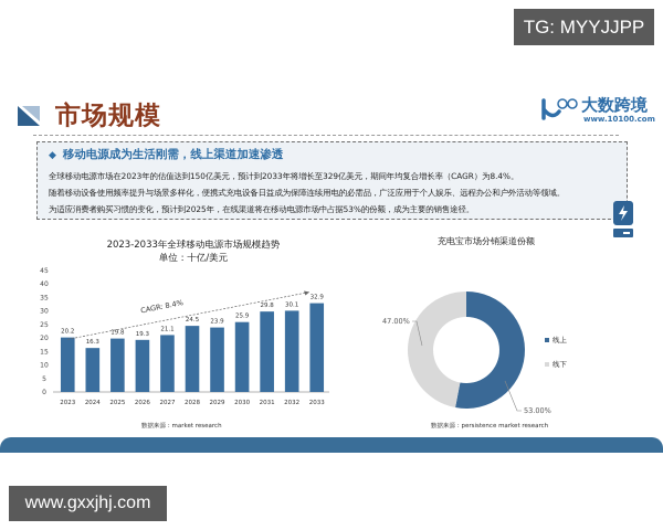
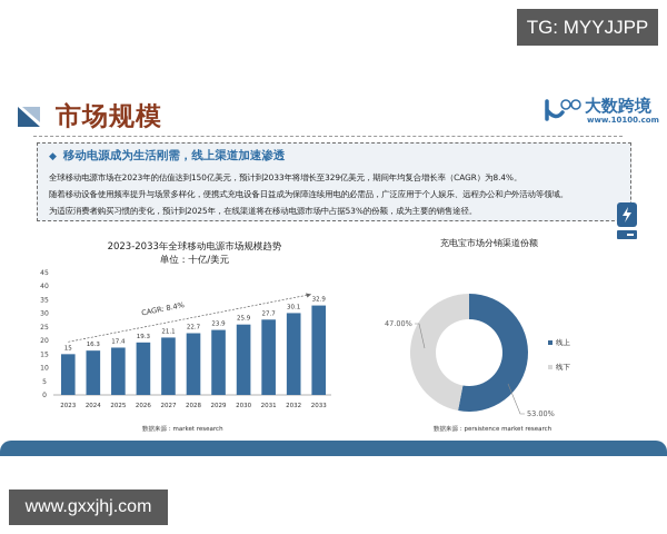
2023-2033年全球移动电源市场规模趋势/2023: 20.2 -> 15
2023-2033年全球移动电源市场规模趋势/2025: 19.8 -> 17.4
2023-2033年全球移动电源市场规模趋势/2028: 24.5 -> 22.7
2023-2033年全球移动电源市场规模趋势/2031: 29.8 -> 27.7
